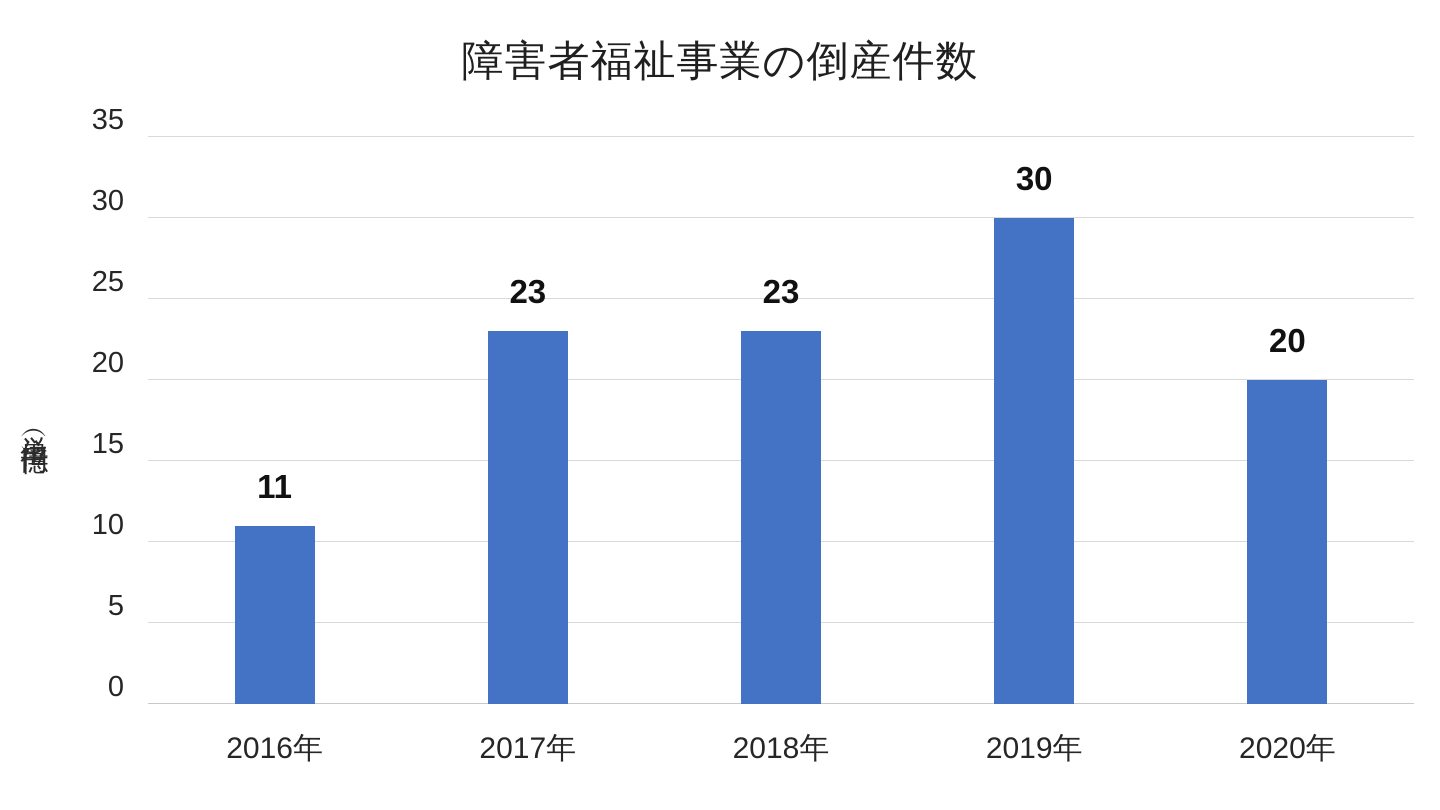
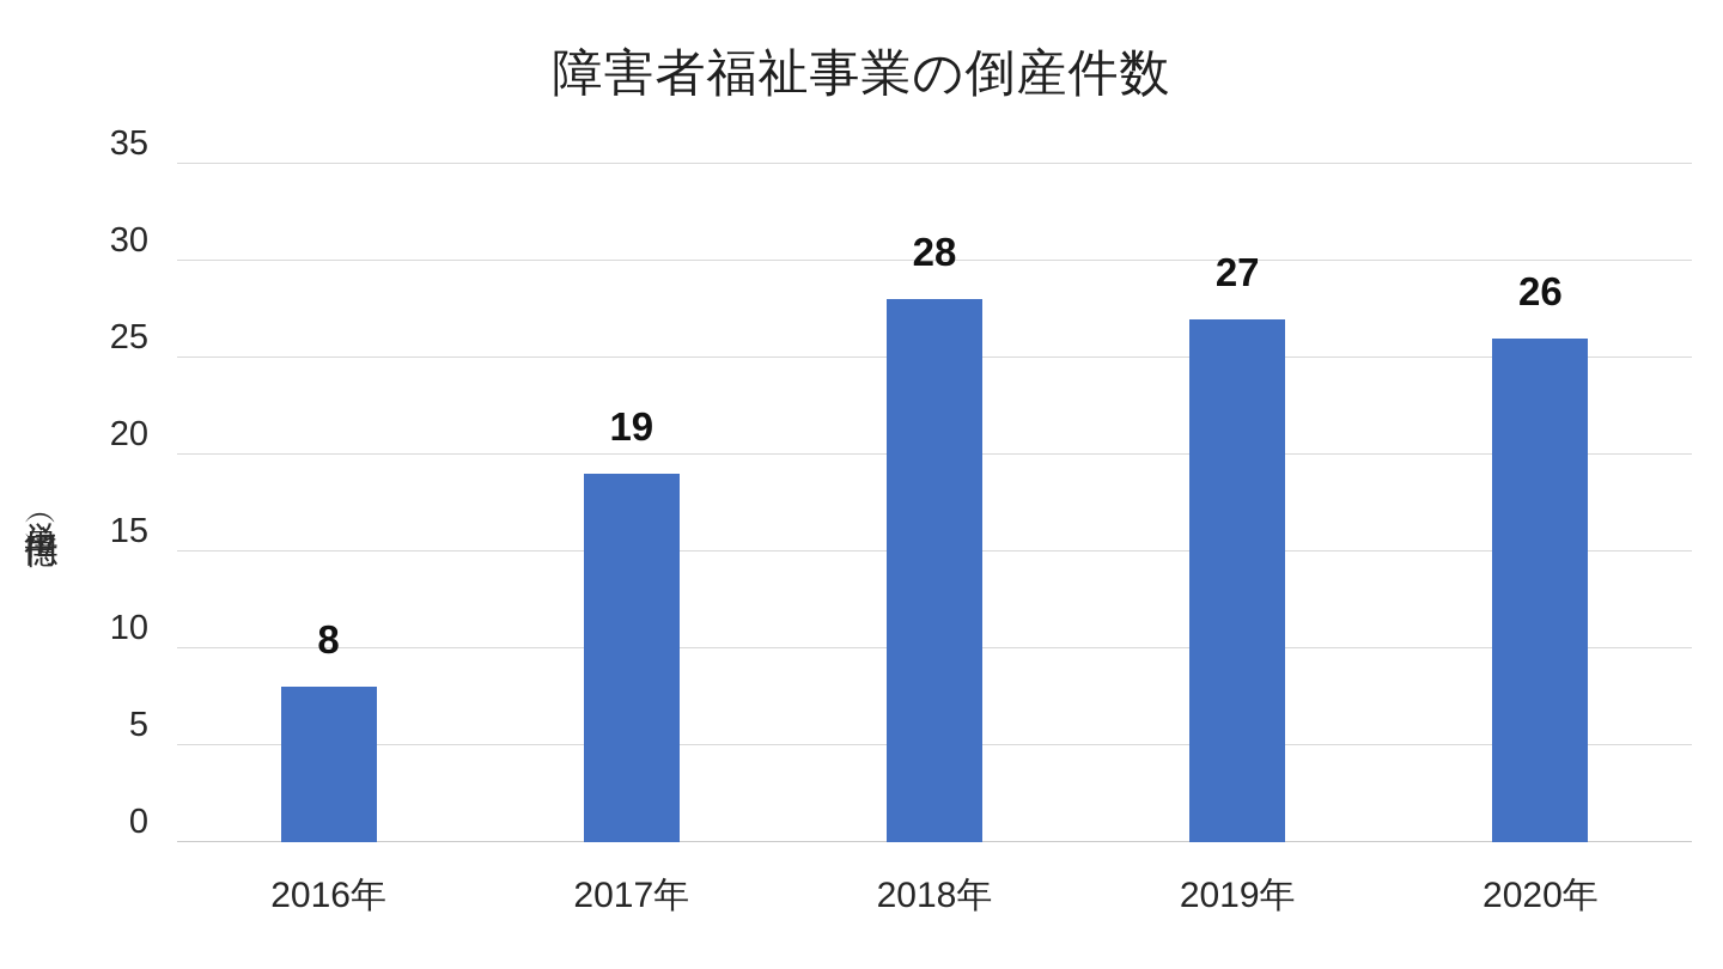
2016年: 11 -> 8
2017年: 23 -> 19
2018年: 23 -> 28
2019年: 30 -> 27
2020年: 20 -> 26
